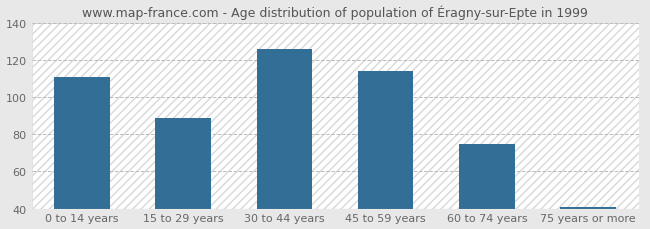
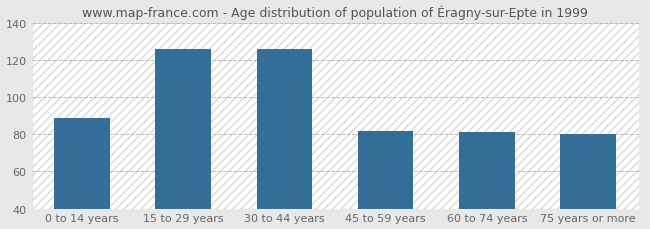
0 to 14 years: 111 -> 89
15 to 29 years: 89 -> 126
45 to 59 years: 114 -> 82
60 to 74 years: 75 -> 81
75 years or more: 41 -> 80
